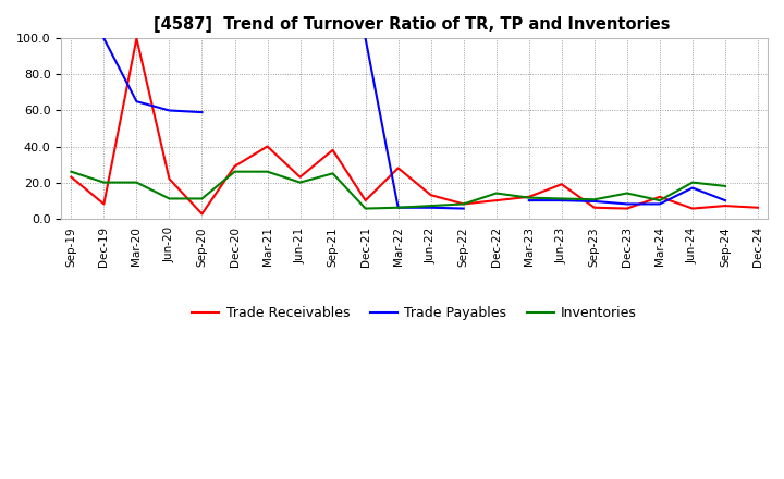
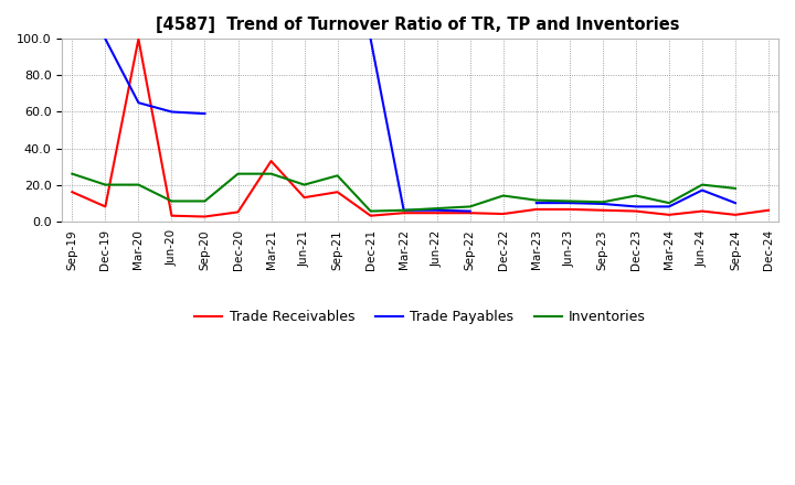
Trade Receivables/Sep-19: 23 -> 16
Trade Receivables/Jun-20: 22 -> 3
Trade Receivables/Dec-20: 29 -> 5
Trade Receivables/Mar-21: 40 -> 33
Trade Receivables/Jun-21: 23 -> 13
Trade Receivables/Sep-21: 38 -> 16
Trade Receivables/Dec-21: 10 -> 3
Trade Receivables/Mar-22: 28 -> 4
Trade Receivables/Jun-22: 13 -> 4
Trade Receivables/Sep-22: 8 -> 4
Trade Receivables/Dec-22: 10 -> 4
Trade Receivables/Mar-23: 12 -> 6
Trade Receivables/Jun-23: 19 -> 6
Trade Receivables/Mar-24: 12 -> 4
Trade Receivables/Sep-24: 7 -> 4
